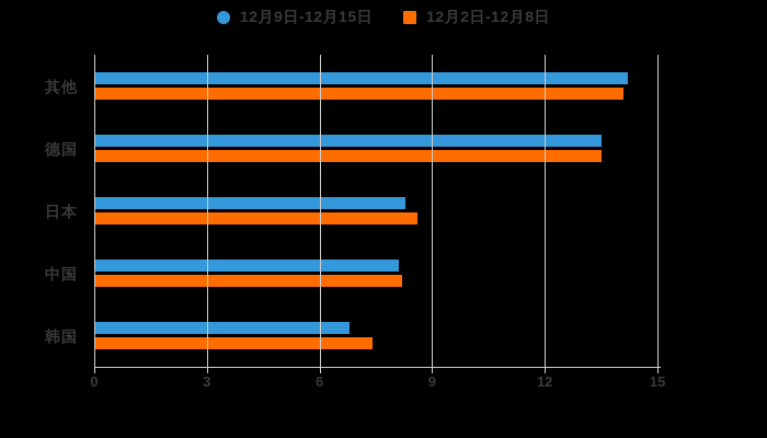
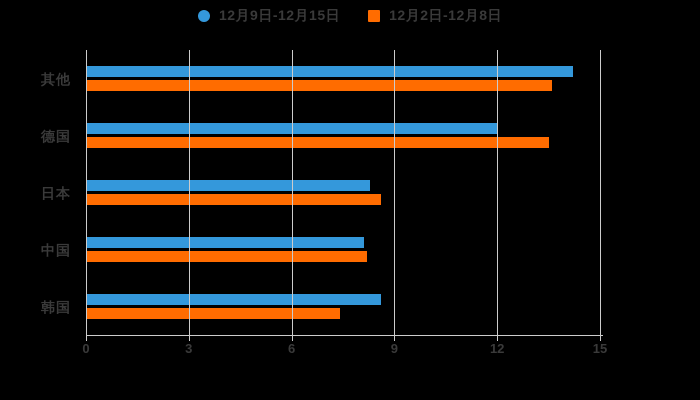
12月2日-12月8日/其他: 14.1 -> 13.6
12月9日-12月15日/德国: 13.5 -> 12.0
12月9日-12月15日/韩国: 6.8 -> 8.6
